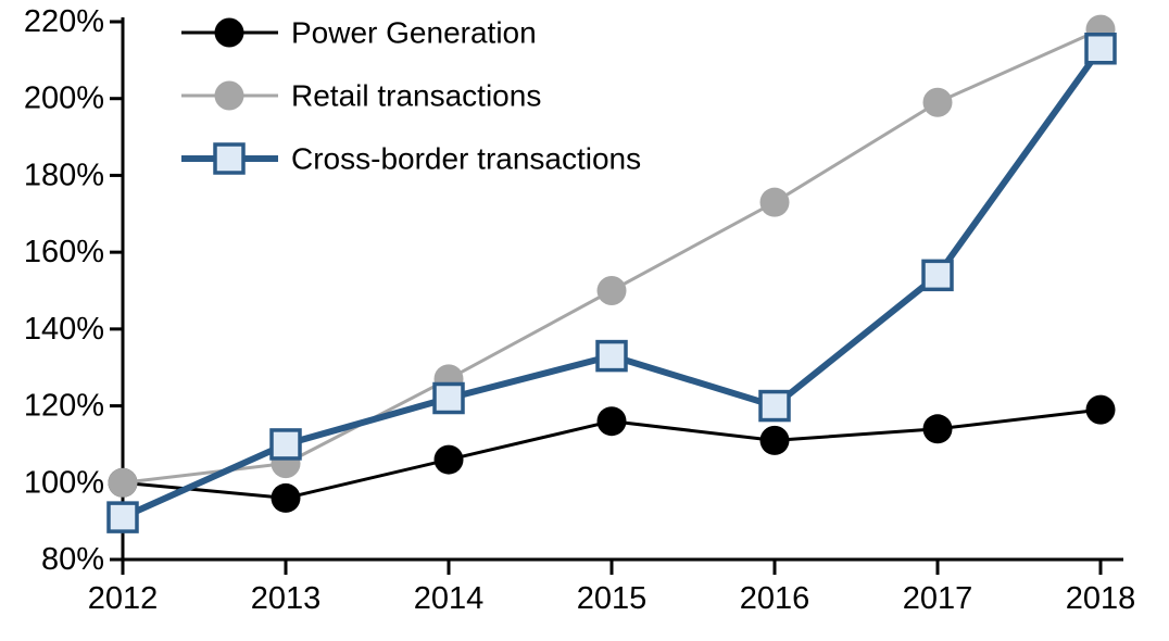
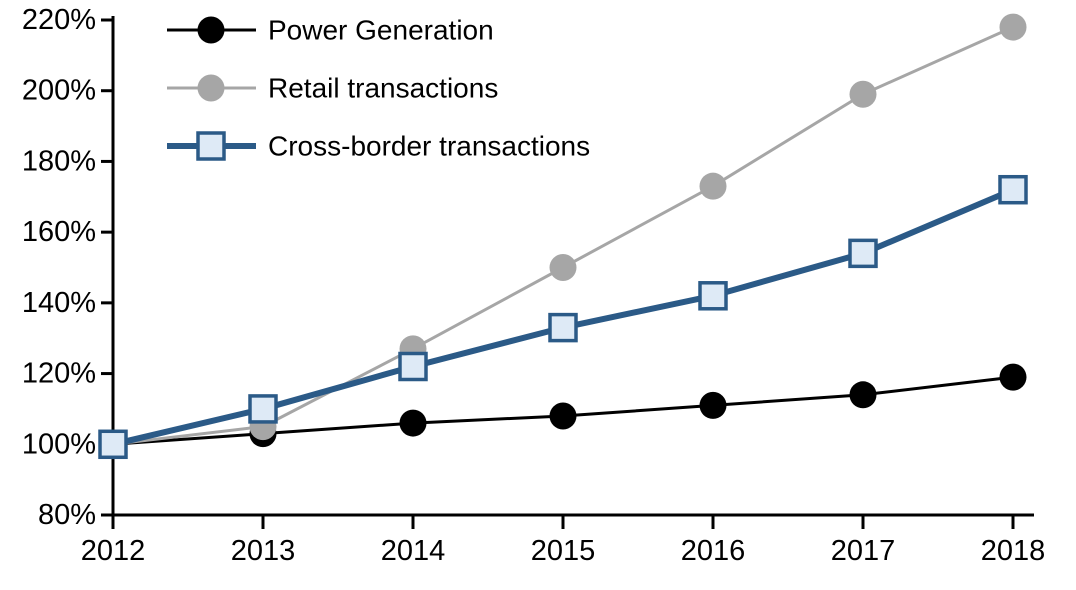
Cross-border transactions/2012: 91% -> 100%
Power Generation/2013: 96% -> 103%
Power Generation/2015: 116% -> 108%
Cross-border transactions/2016: 120% -> 142%
Cross-border transactions/2018: 213% -> 172%
